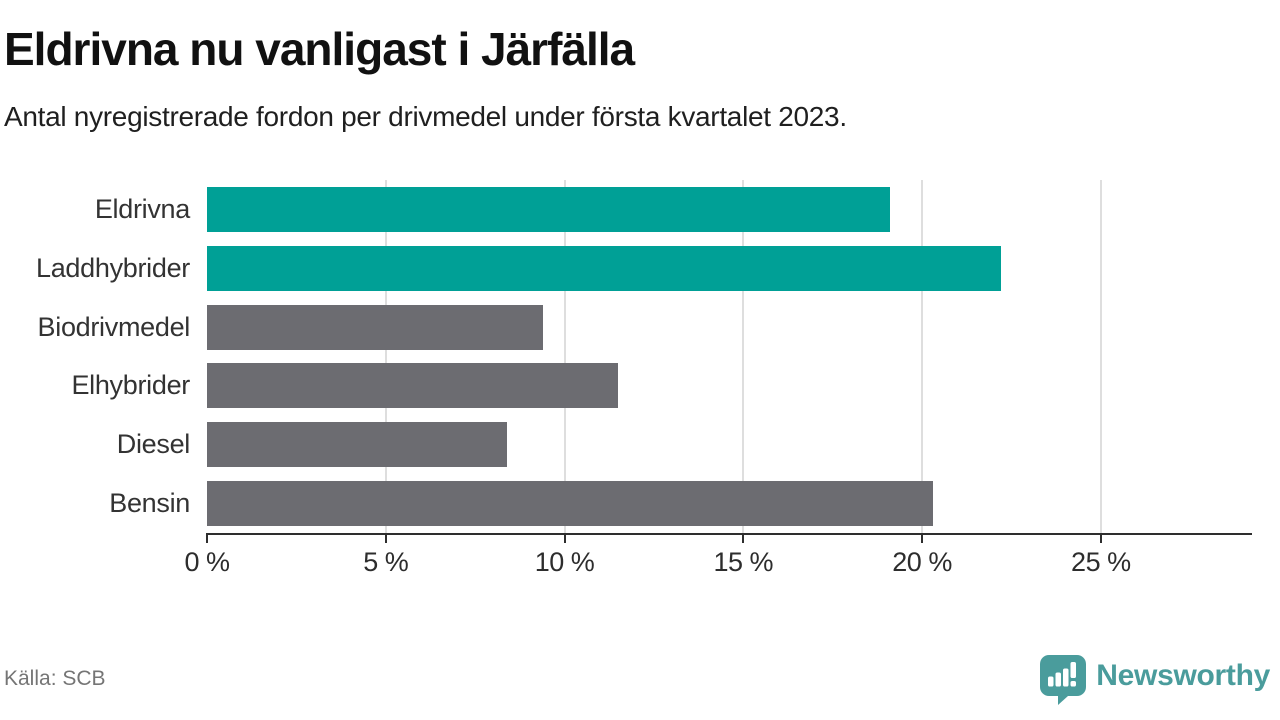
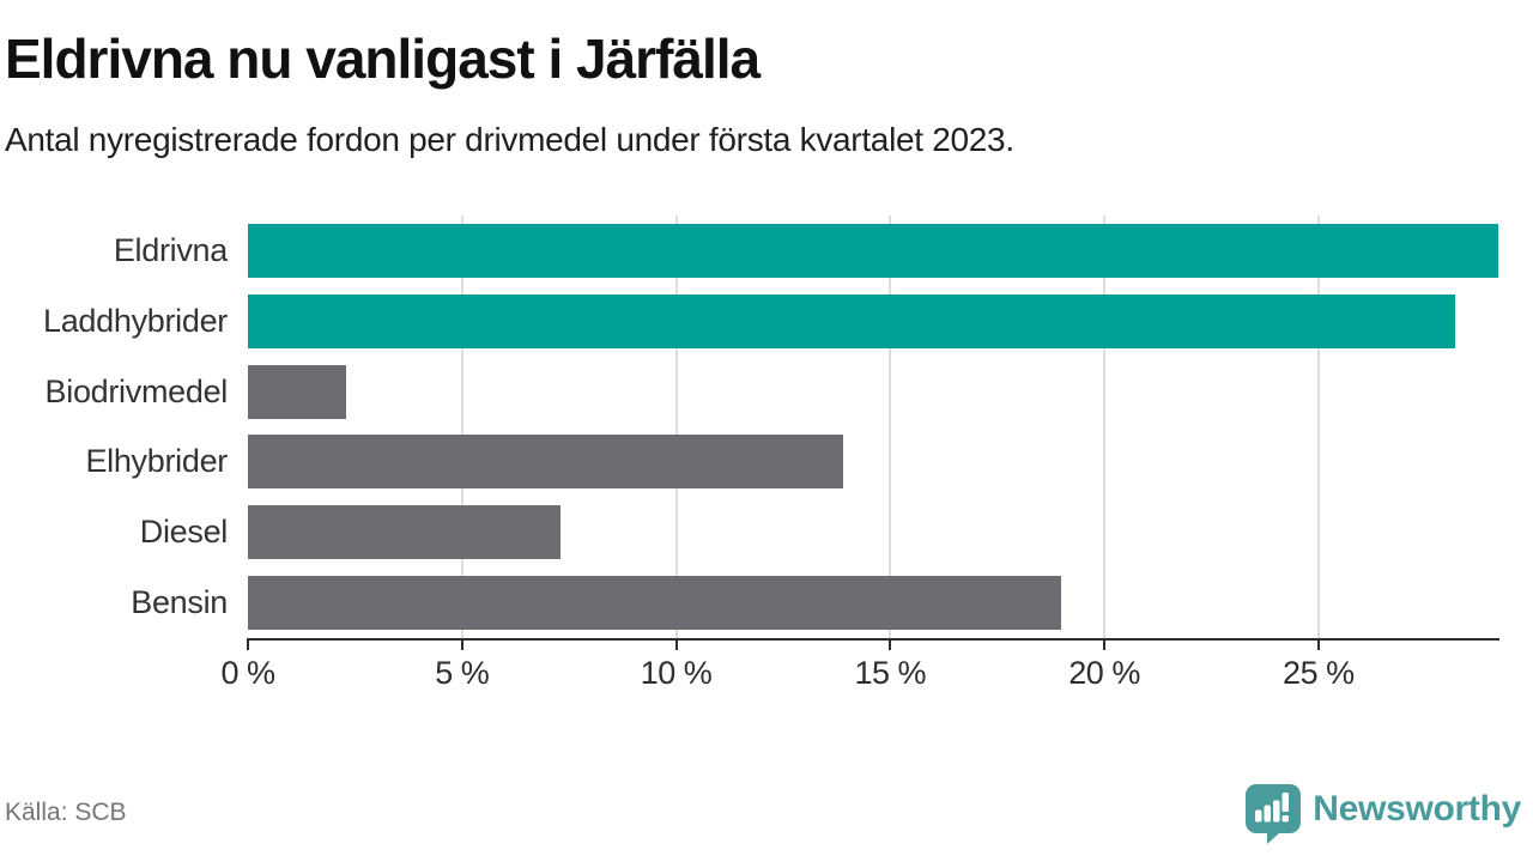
Eldrivna: 19.1% -> 29.2%
Laddhybrider: 22.2% -> 28.2%
Biodrivmedel: 9.4% -> 2.3%
Elhybrider: 11.5% -> 13.9%
Diesel: 8.4% -> 7.3%
Bensin: 20.3% -> 19.0%
